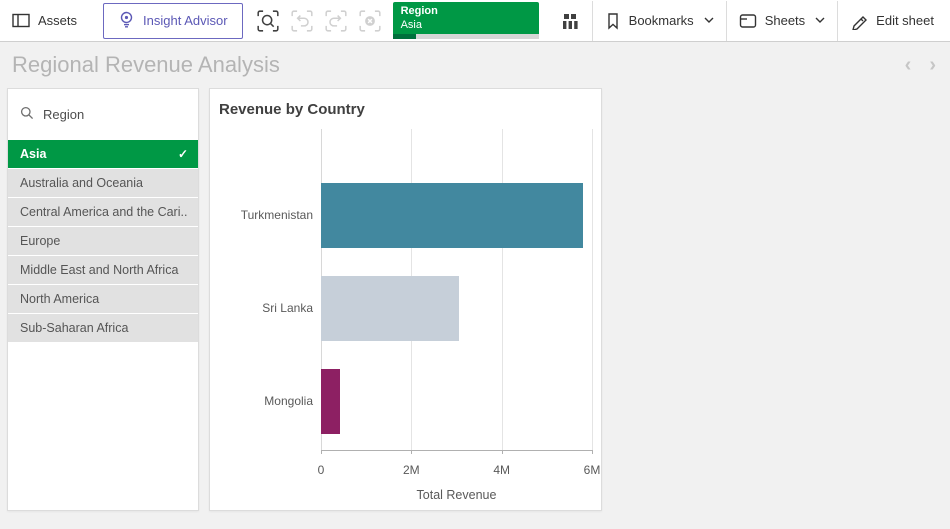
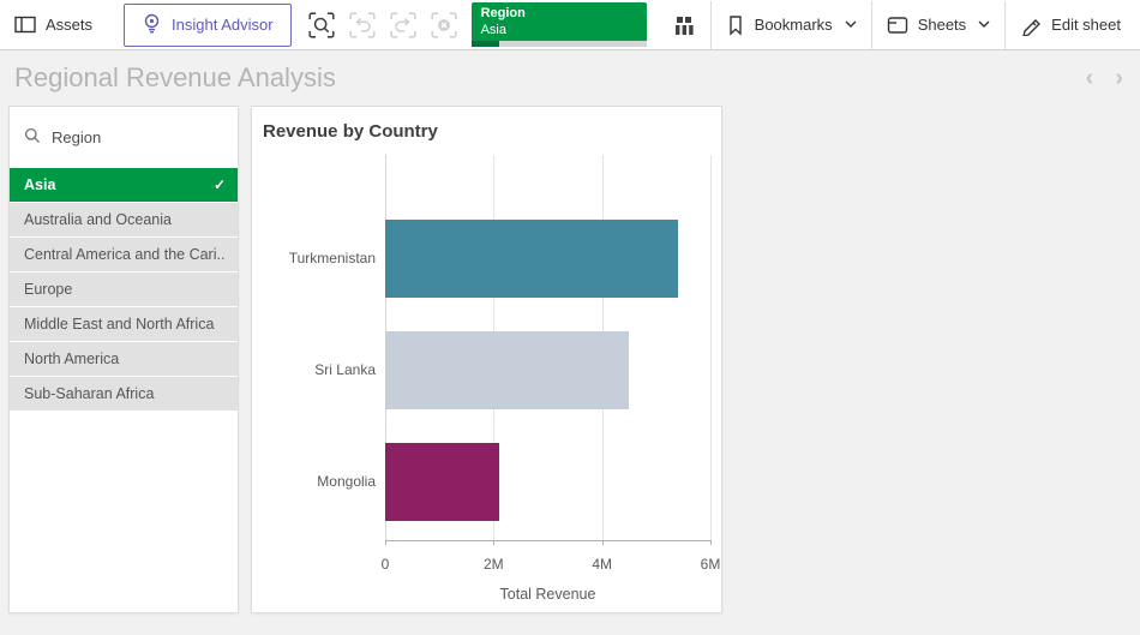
Turkmenistan: 5.8M -> 5.4M
Sri Lanka: 3.0M -> 4.5M
Mongolia: 0.4M -> 2.1M
